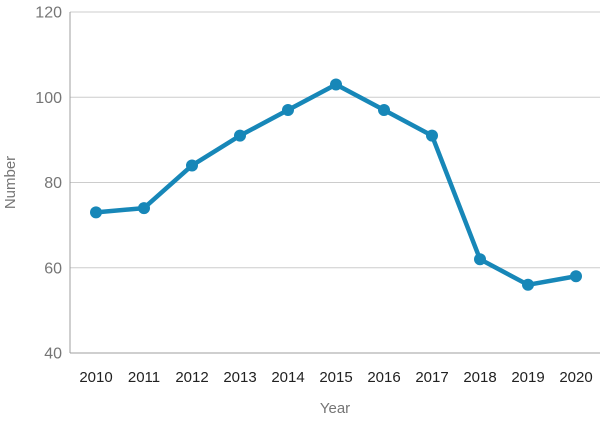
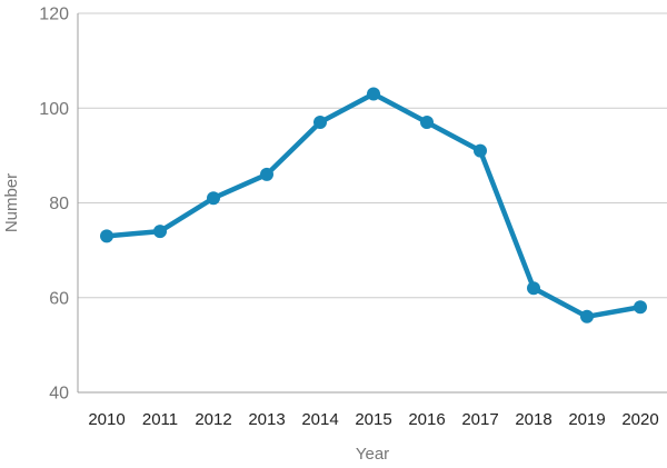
2012: 84 -> 81
2013: 91 -> 86
